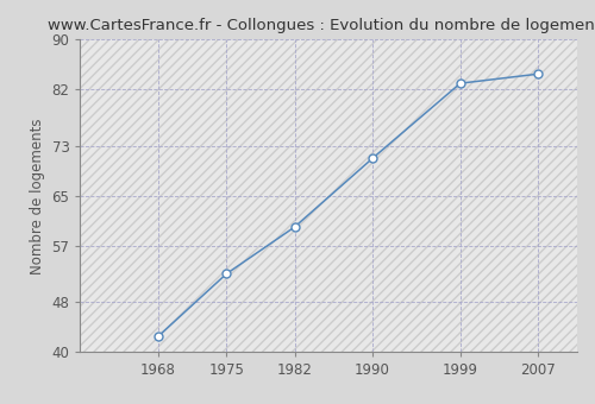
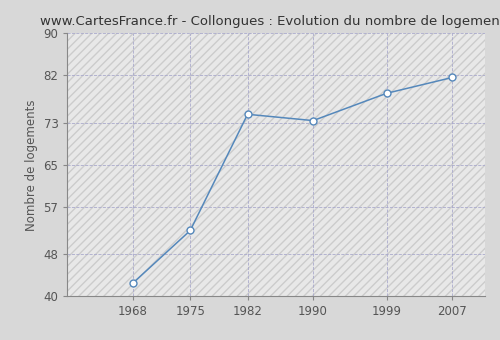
1982: 60.0 -> 74.6
1990: 71.0 -> 73.4
1999: 83.0 -> 78.6
2007: 84.5 -> 81.6
